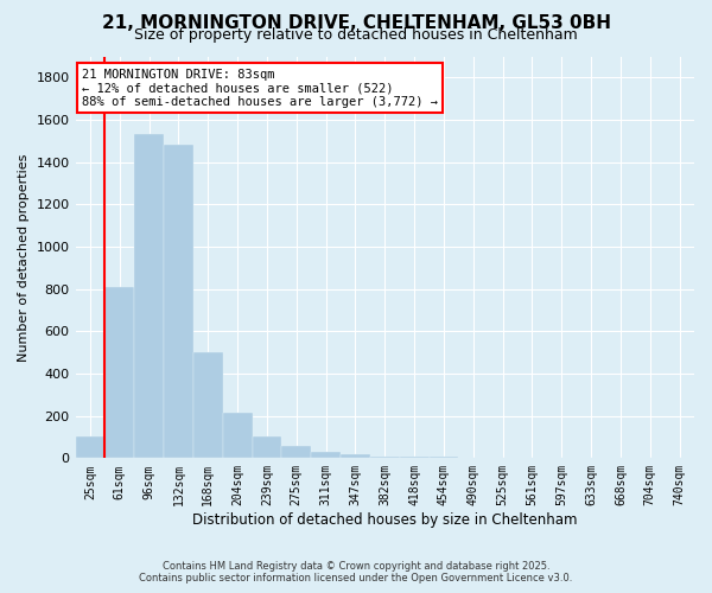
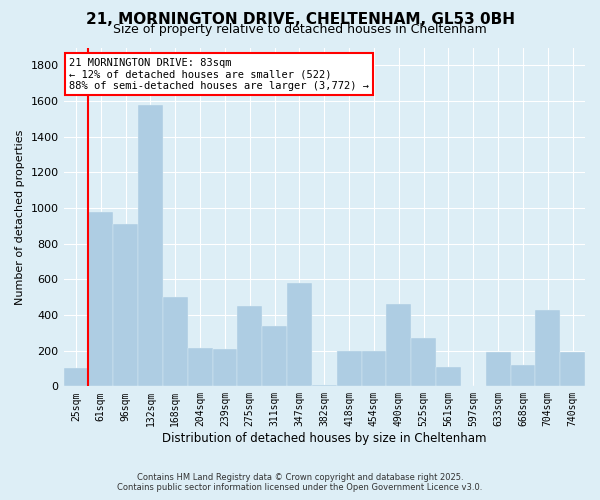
61sqm: 810 -> 980
96sqm: 1530 -> 910
132sqm: 1480 -> 1580
239sqm: 100 -> 210
275sqm: 60 -> 450
311sqm: 30 -> 340
347sqm: 20 -> 580
418sqm: 10 -> 200
454sqm: 0 -> 200
490sqm: 0 -> 460
525sqm: 0 -> 270
561sqm: 0 -> 110
633sqm: 0 -> 190
668sqm: 0 -> 120
704sqm: 0 -> 430
740sqm: 0 -> 190
